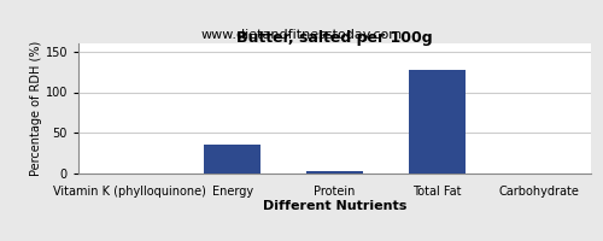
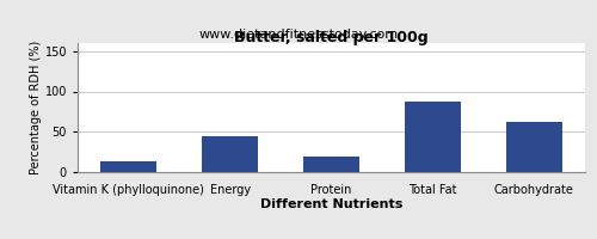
Vitamin K (phylloquinone): 1 -> 14
Energy: 36 -> 44
Protein: 3 -> 20
Total Fat: 127 -> 88
Carbohydrate: 0 -> 62
